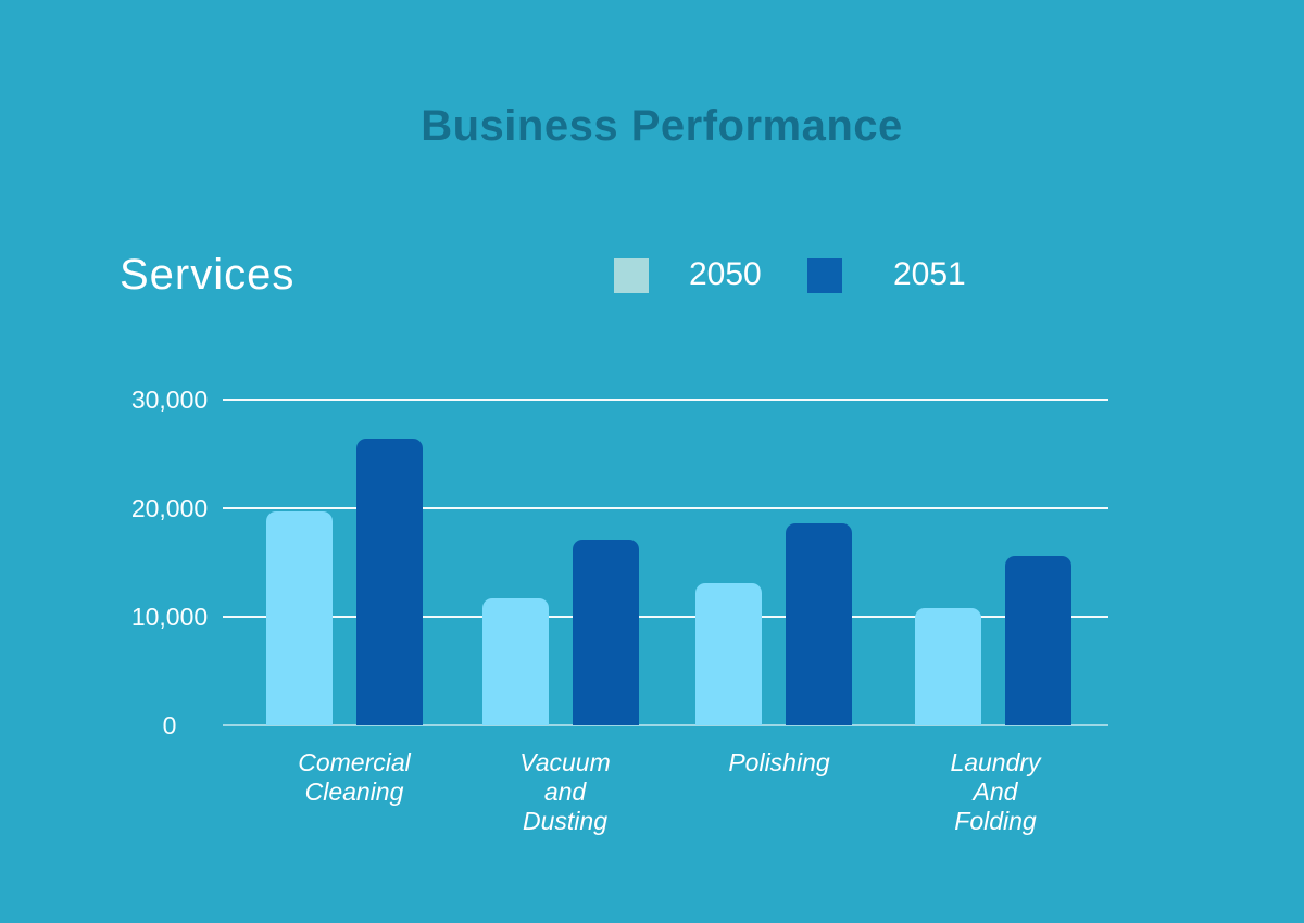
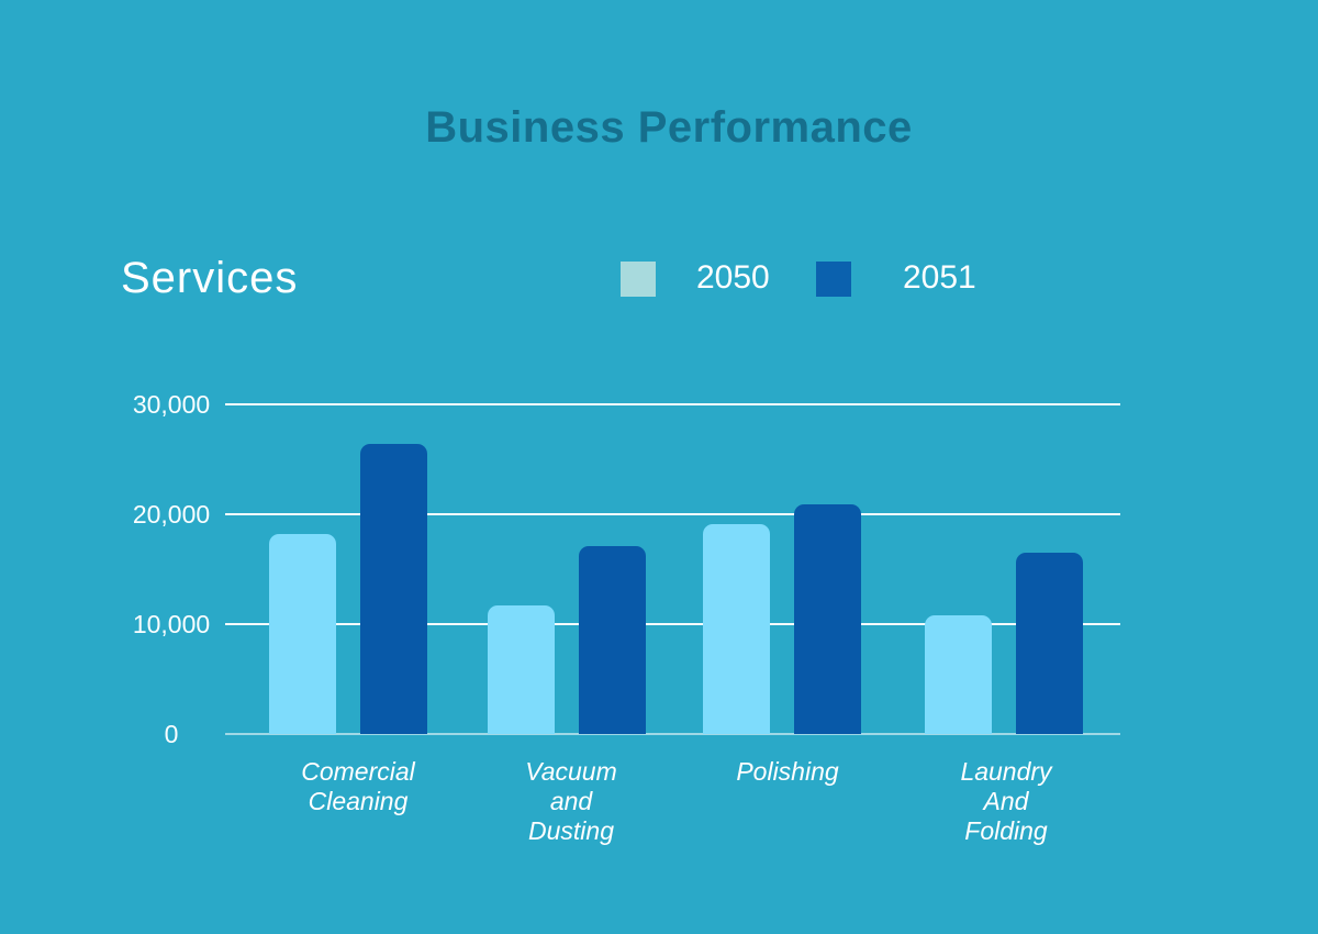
2050/Comercial Cleaning: 19700 -> 18200
2050/Polishing: 13100 -> 19100
2051/Polishing: 18600 -> 20900
2051/Laundry And Folding: 15600 -> 16500
